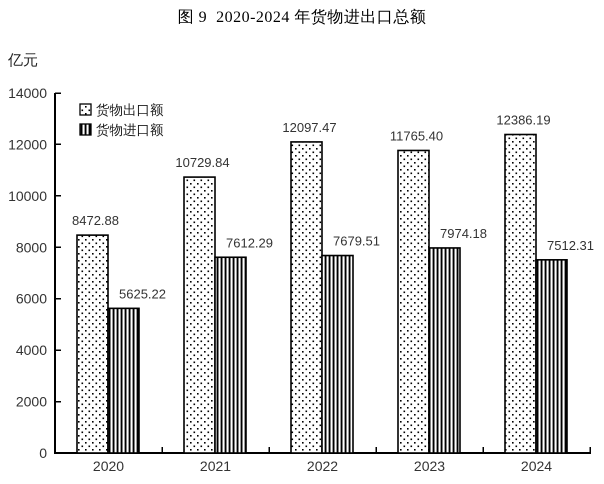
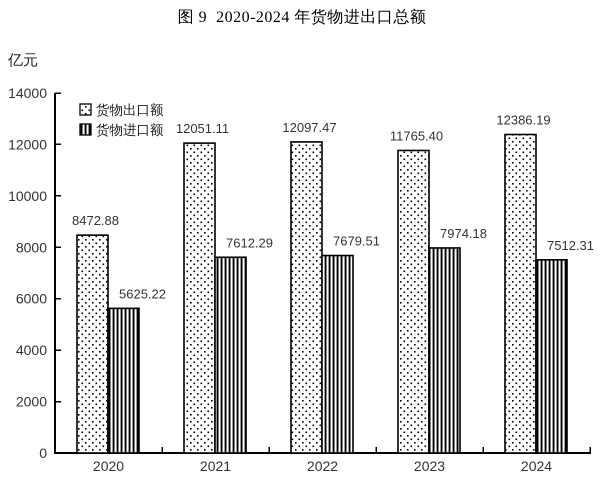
货物出口额/2021: 10729.84 -> 12051.11
